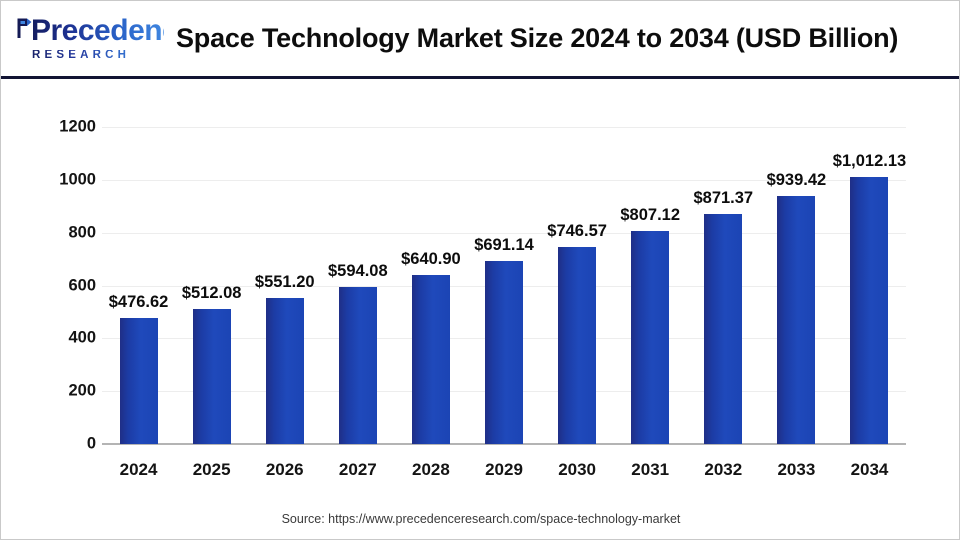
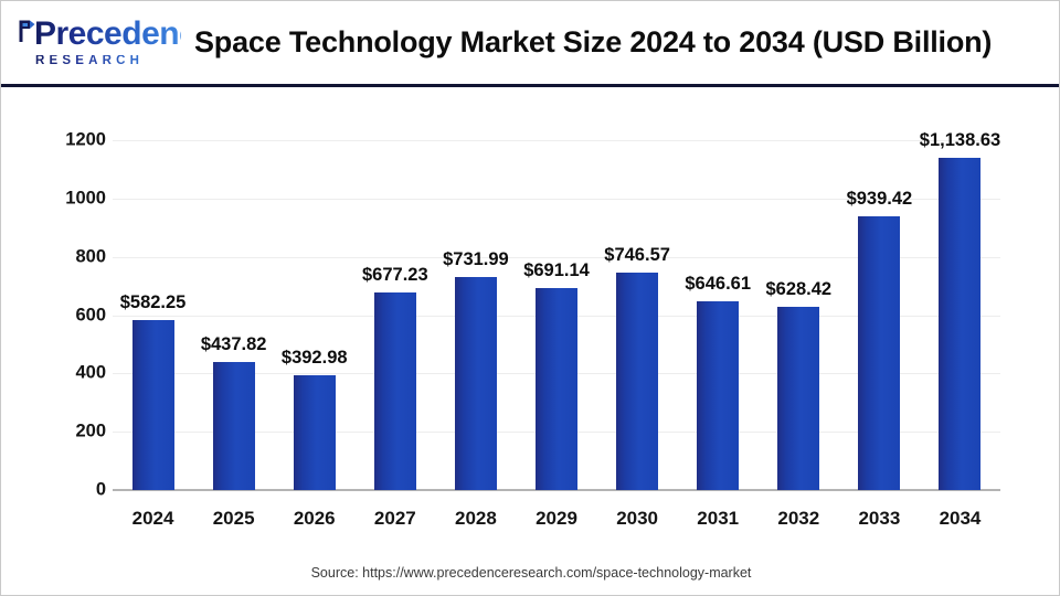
2024: $476.62 -> $582.25
2025: $512.08 -> $437.82
2026: $551.20 -> $392.98
2027: $594.08 -> $677.23
2028: $640.90 -> $731.99
2031: $807.12 -> $646.61
2032: $871.37 -> $628.42
2034: $1,012.13 -> $1,138.63
